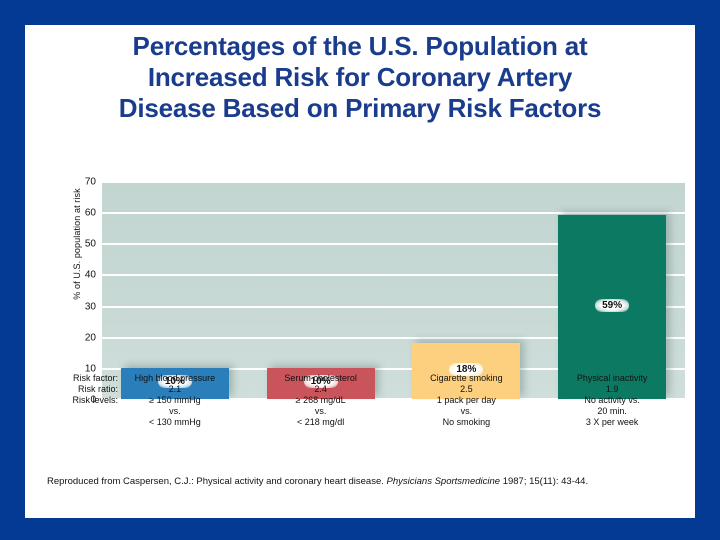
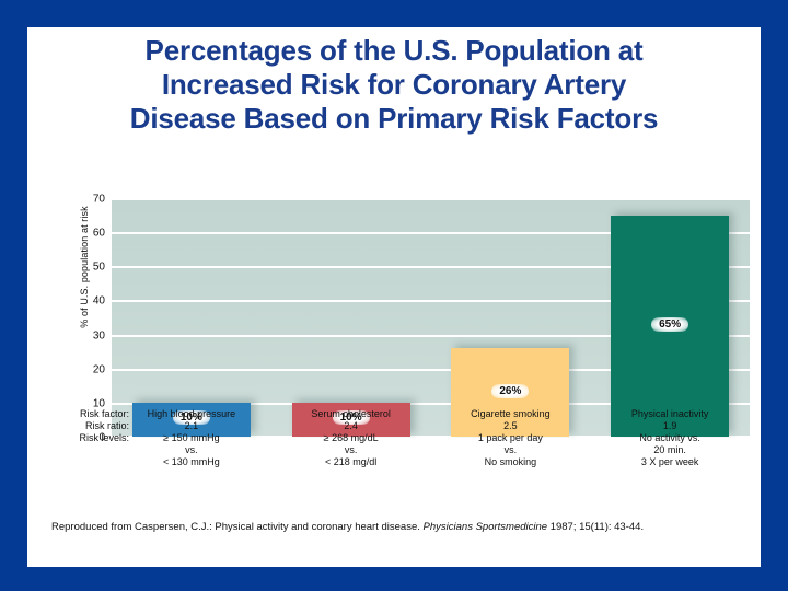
Cigarette smoking: 18% -> 26%
Physical inactivity: 59% -> 65%
